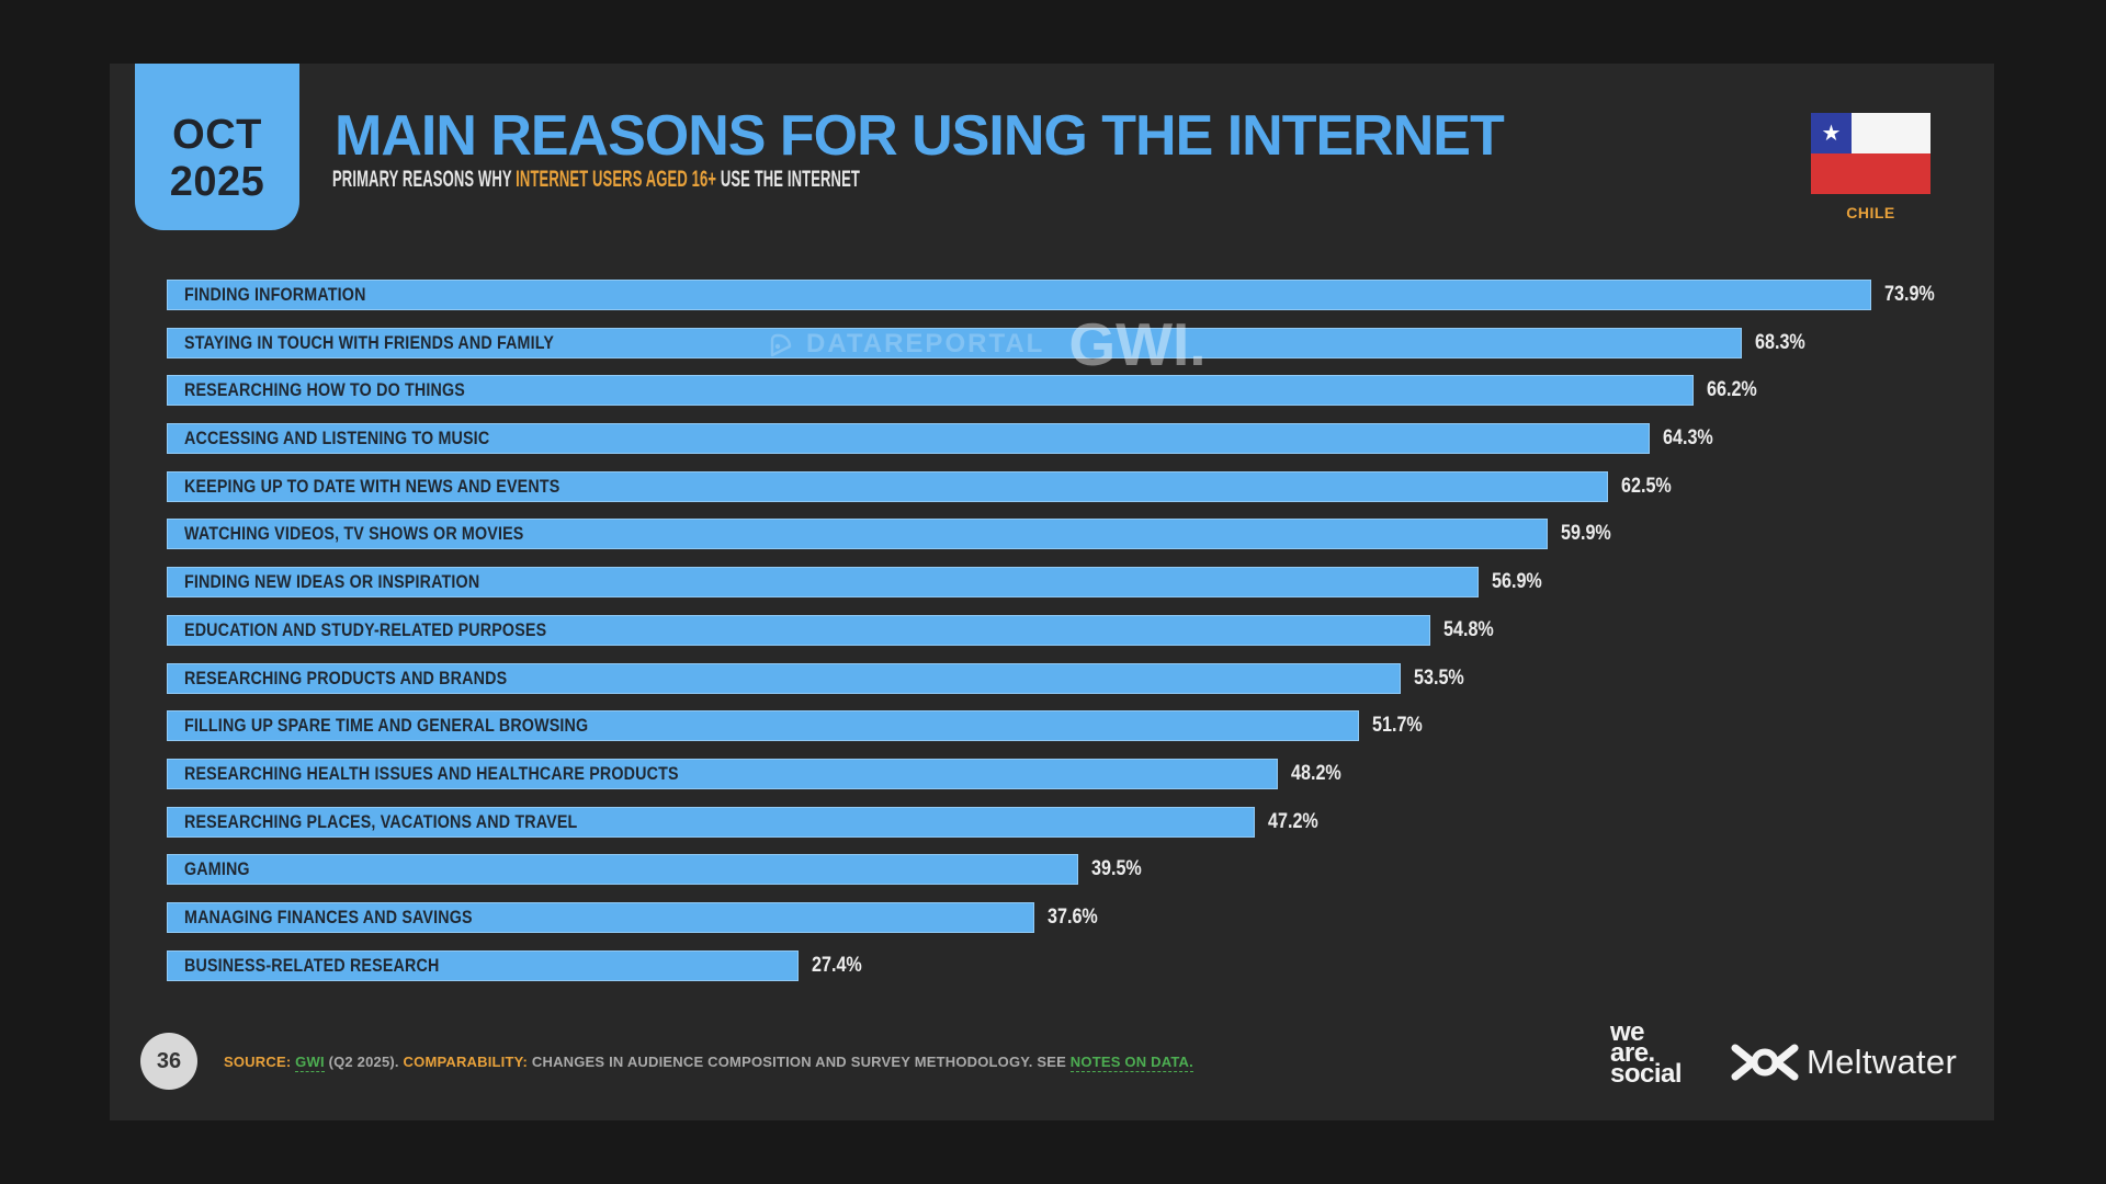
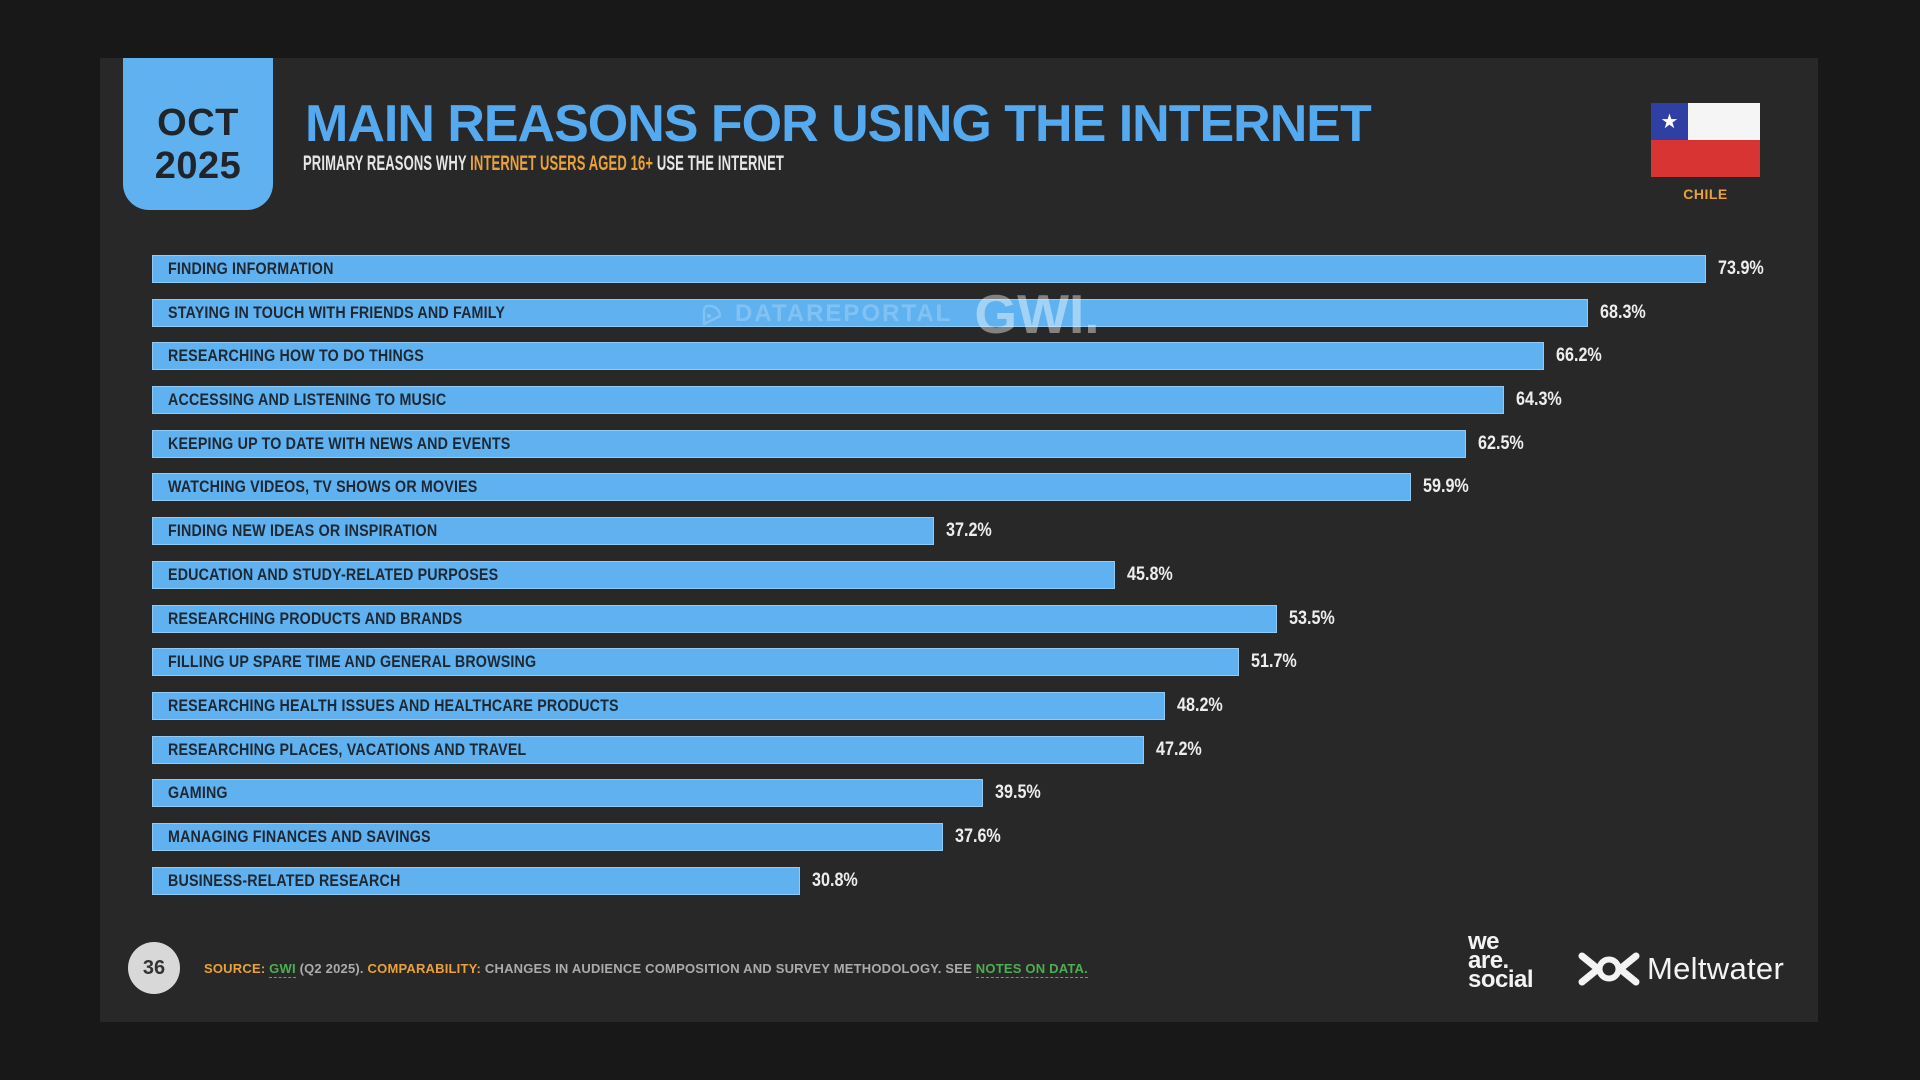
FINDING NEW IDEAS OR INSPIRATION: 56.9% -> 37.2%
EDUCATION AND STUDY-RELATED PURPOSES: 54.8% -> 45.8%
BUSINESS-RELATED RESEARCH: 27.4% -> 30.8%
